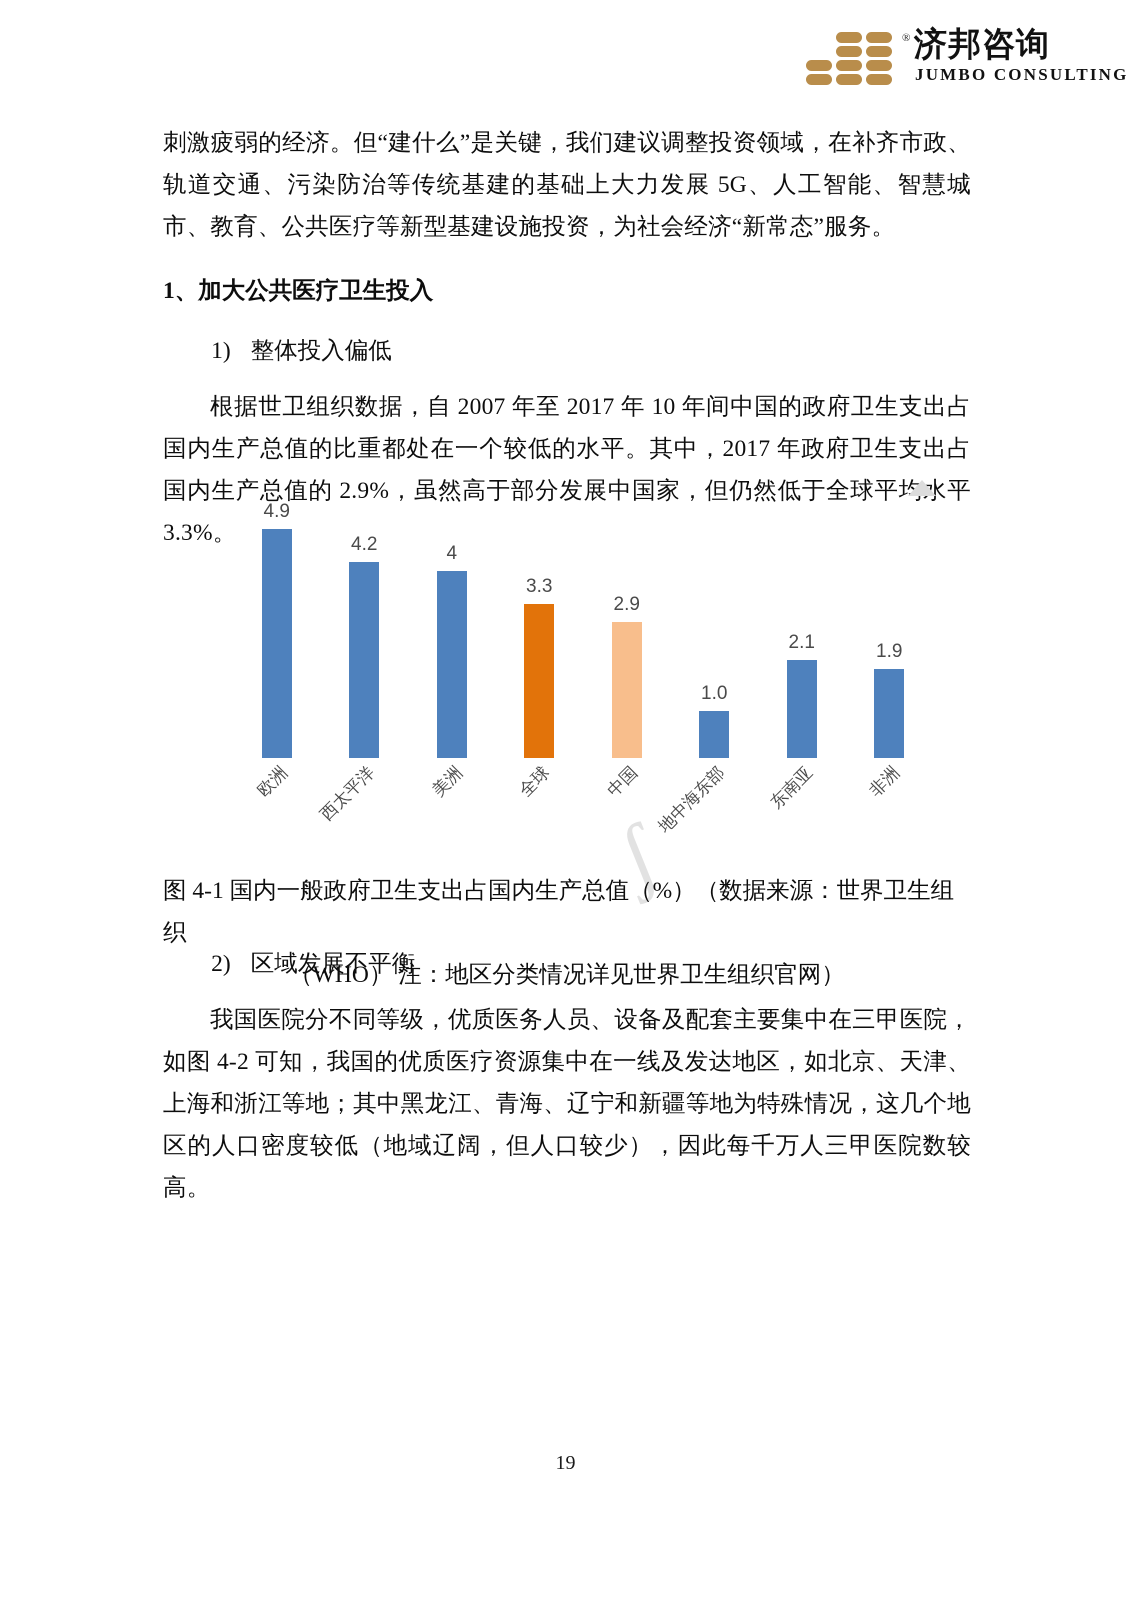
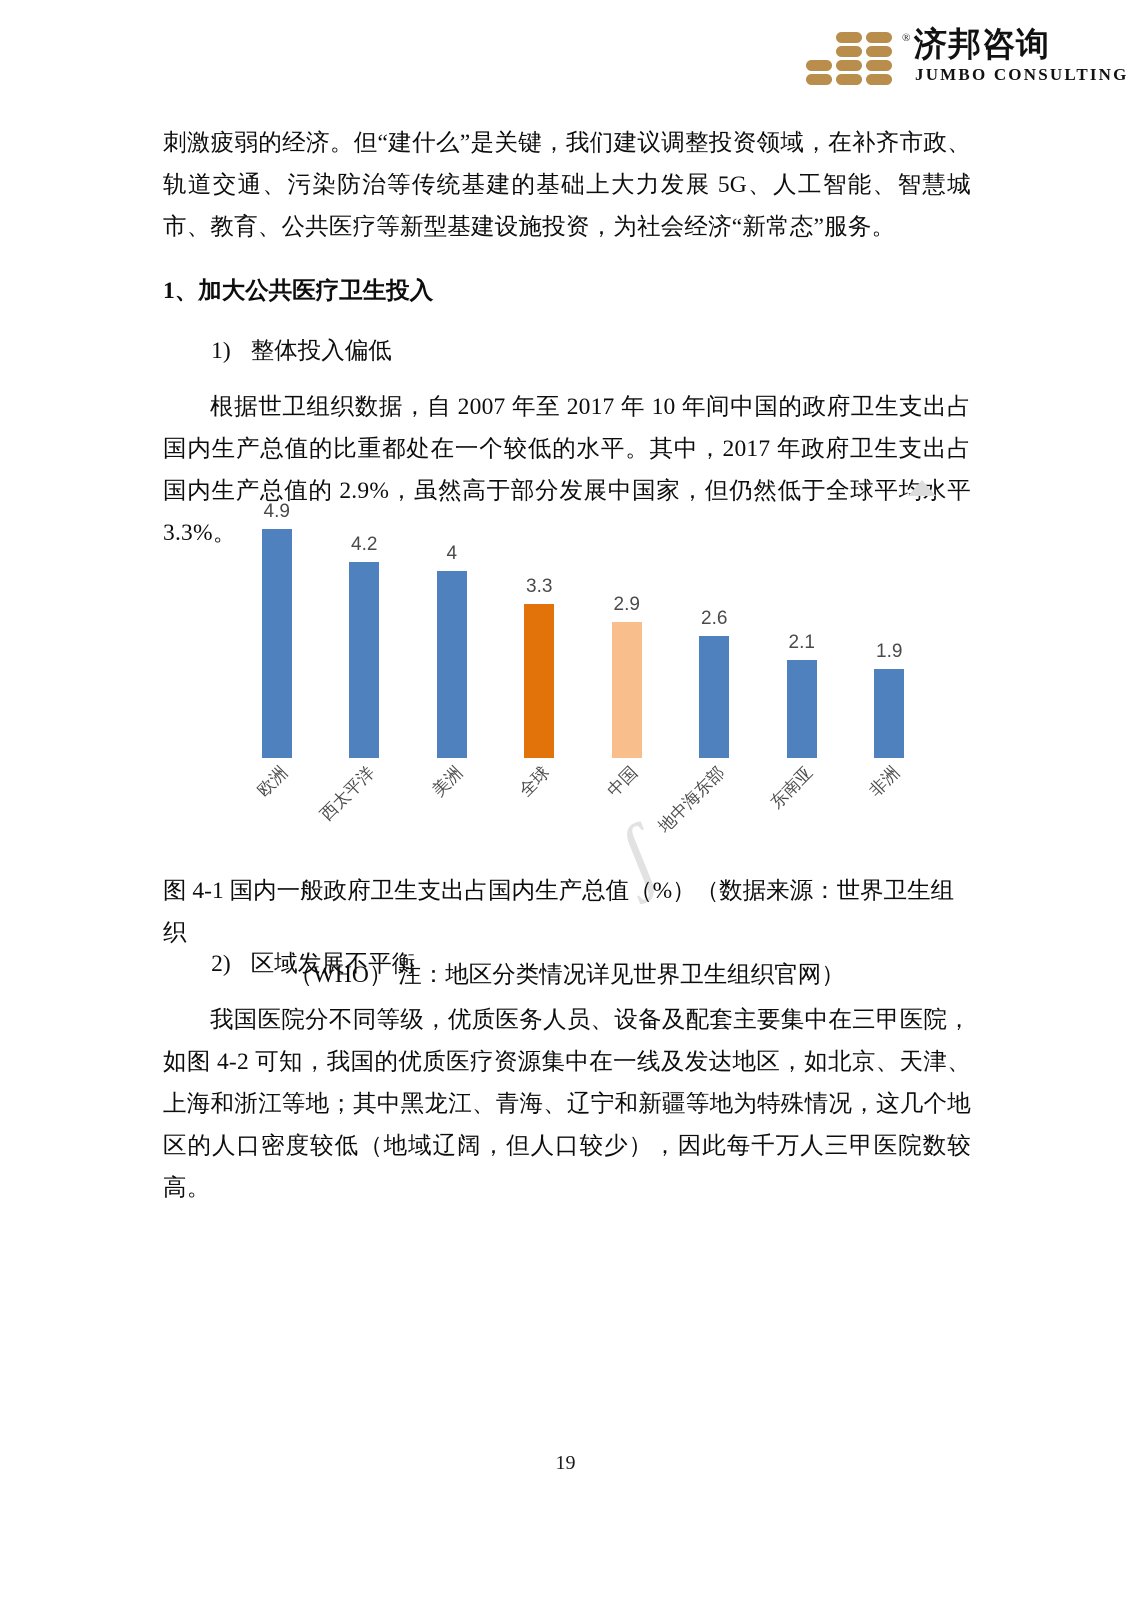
地中海东部: 1.0 -> 2.6
